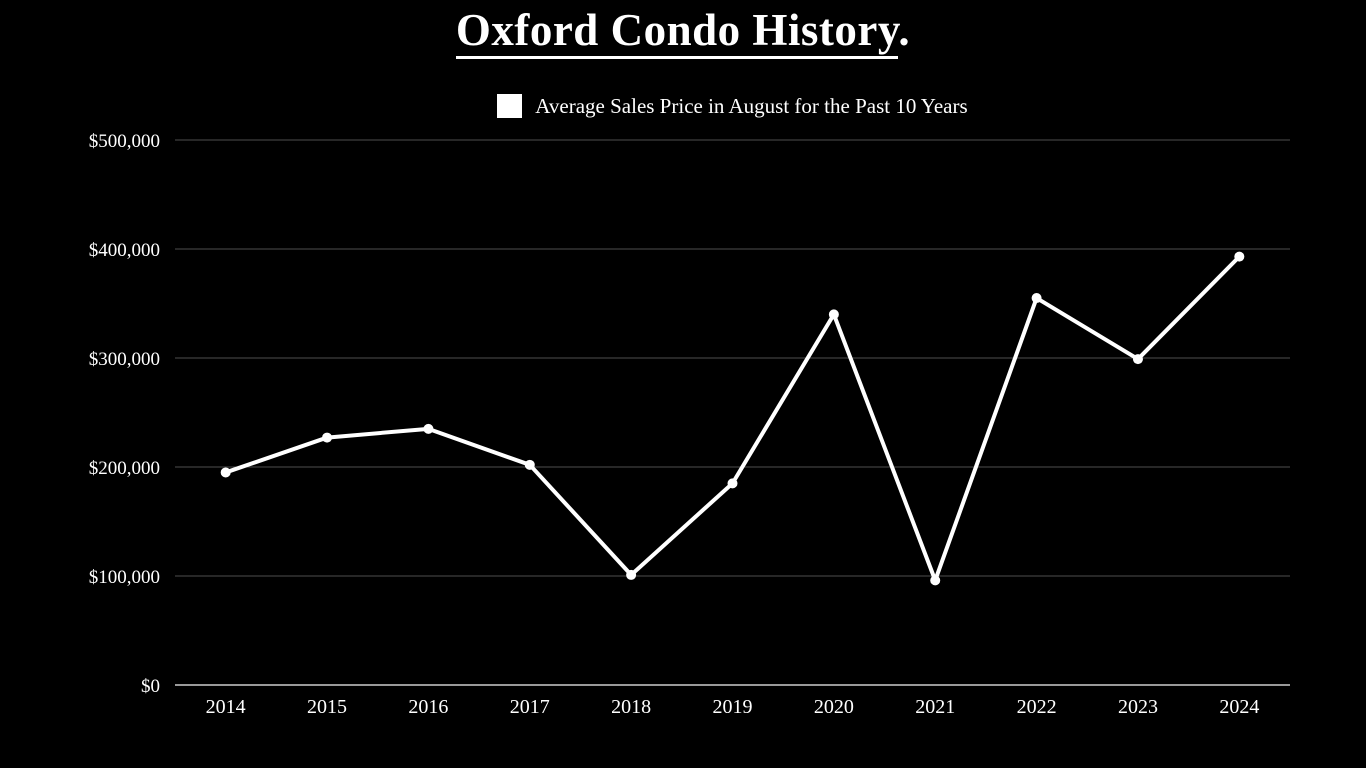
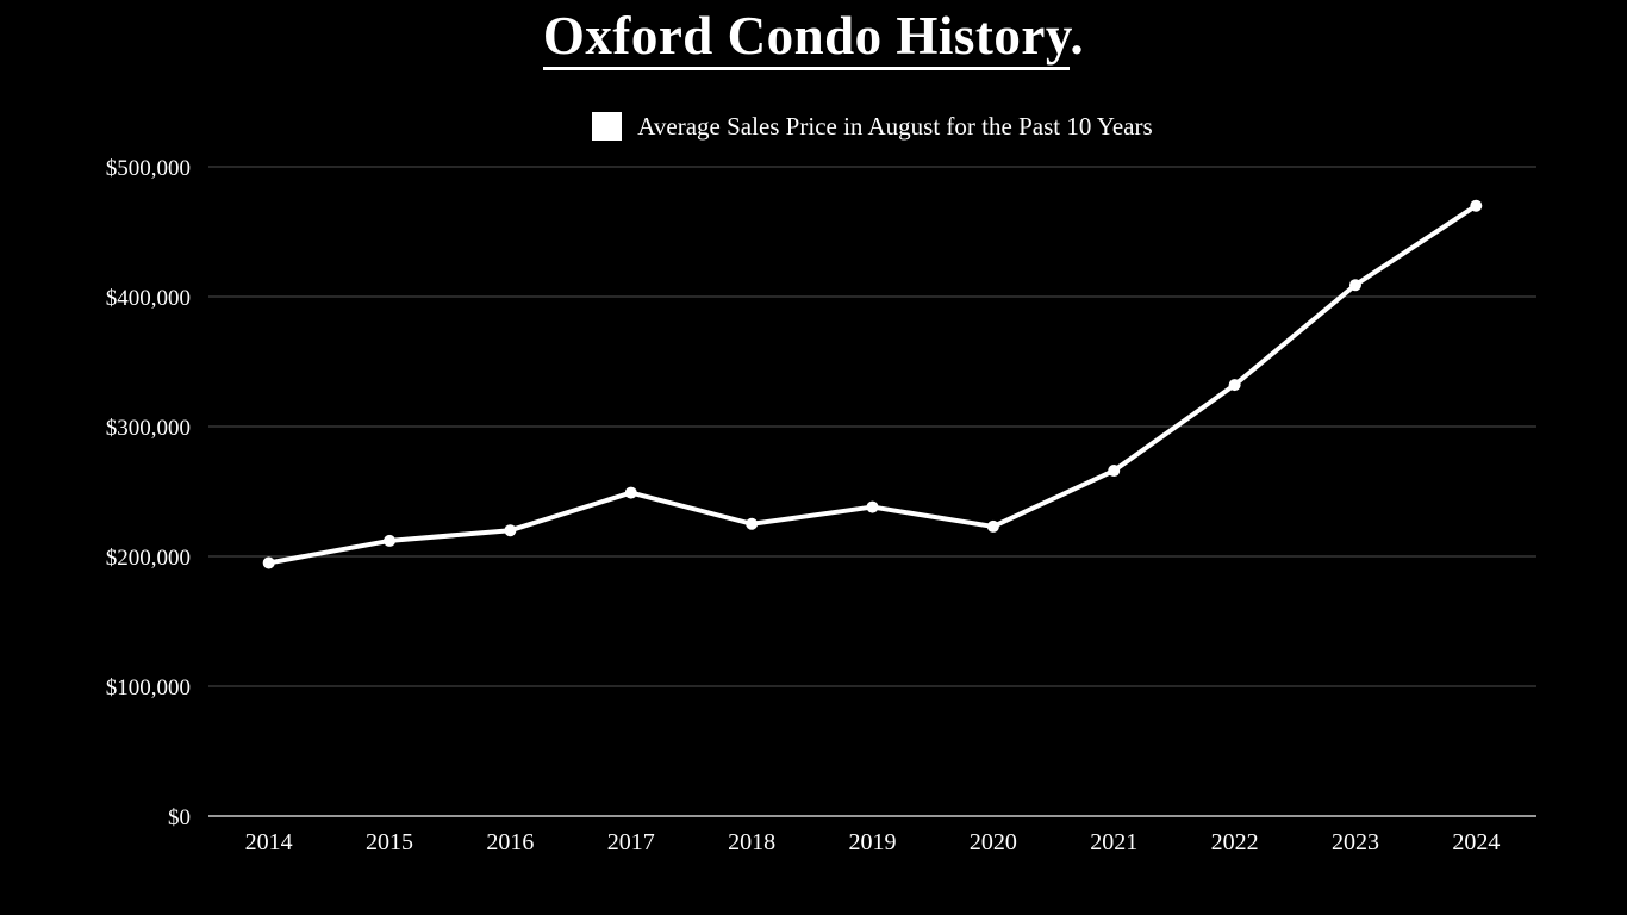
2015: $227000 -> $212000
2016: $235000 -> $220000
2017: $202000 -> $249000
2018: $101000 -> $225000
2019: $185000 -> $238000
2020: $340000 -> $223000
2021: $96000 -> $266000
2022: $355000 -> $332000
2023: $299000 -> $409000
2024: $393000 -> $470000
